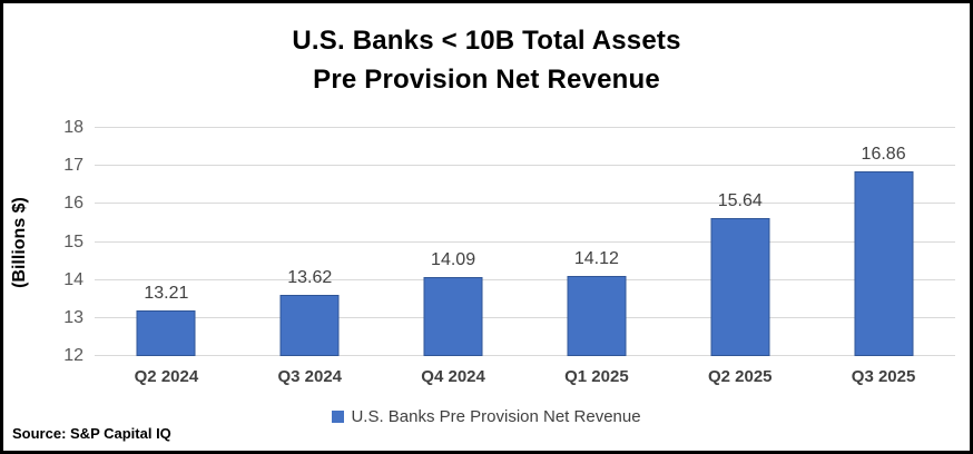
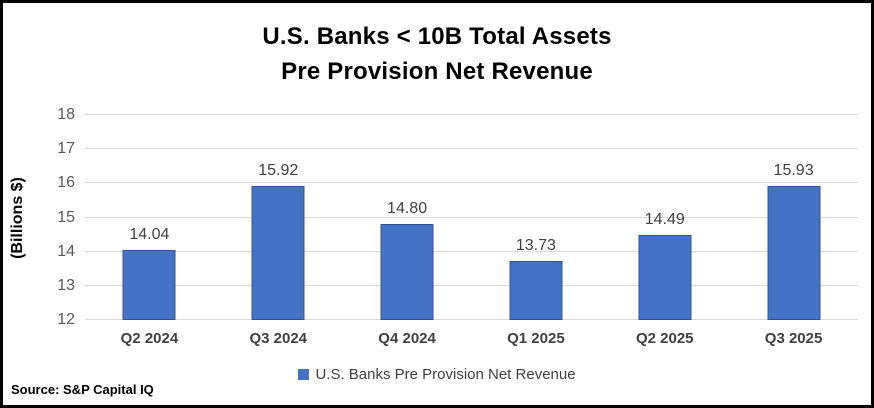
Q2 2024: 13.21 -> 14.04
Q3 2024: 13.62 -> 15.92
Q4 2024: 14.09 -> 14.80
Q1 2025: 14.12 -> 13.73
Q2 2025: 15.64 -> 14.49
Q3 2025: 16.86 -> 15.93
